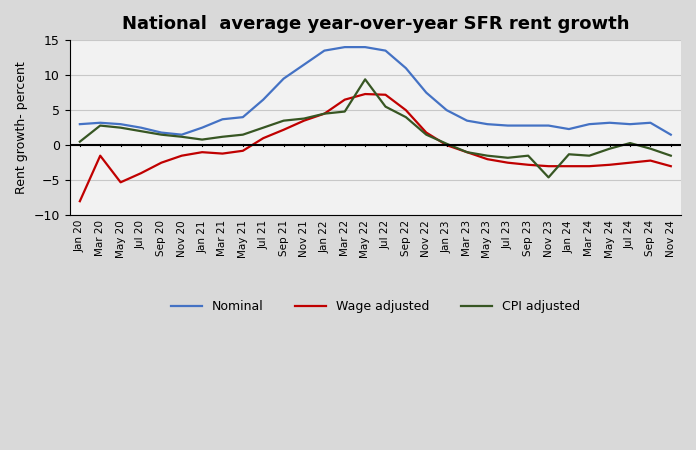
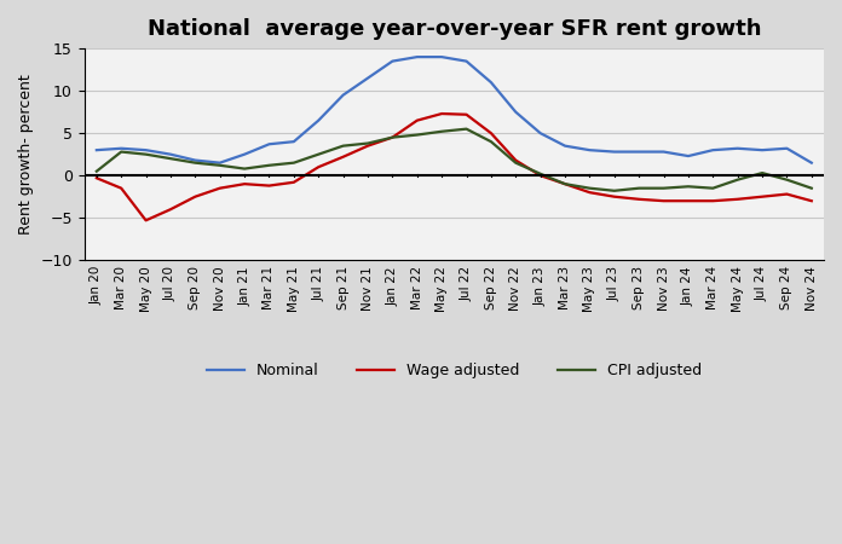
Wage adjusted/Jan 20: -8.0 -> -0.3
CPI adjusted/May 22: 9.4 -> 5.2
CPI adjusted/Nov 23: -4.6 -> -1.5
